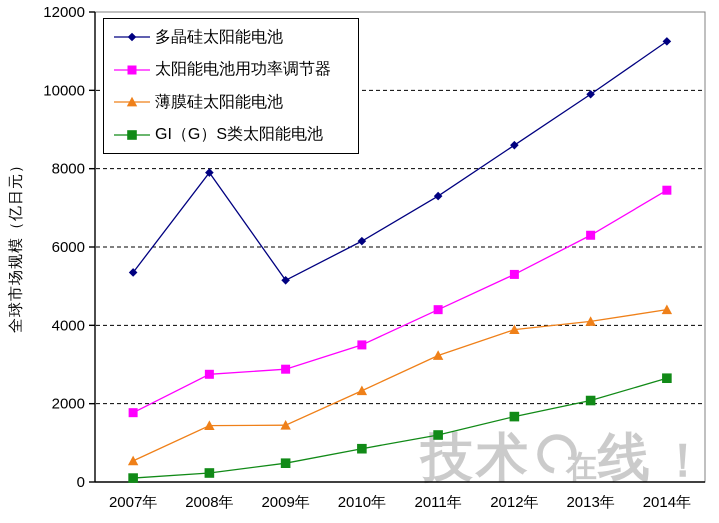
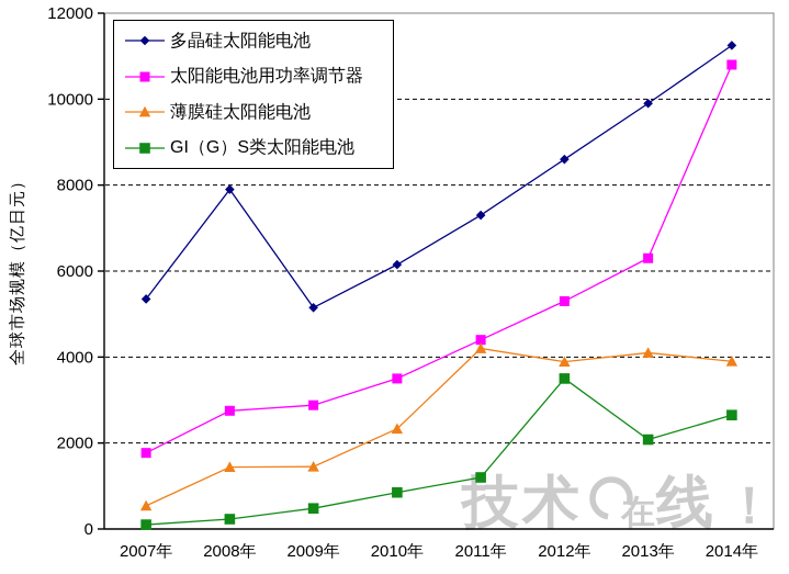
薄膜硅太阳能电池/2011年: 3200 -> 4200
GI（G）S类太阳能电池/2012年: 1700 -> 3500
太阳能电池用功率调节器/2014年: 7400 -> 10800
薄膜硅太阳能电池/2014年: 4400 -> 3900
